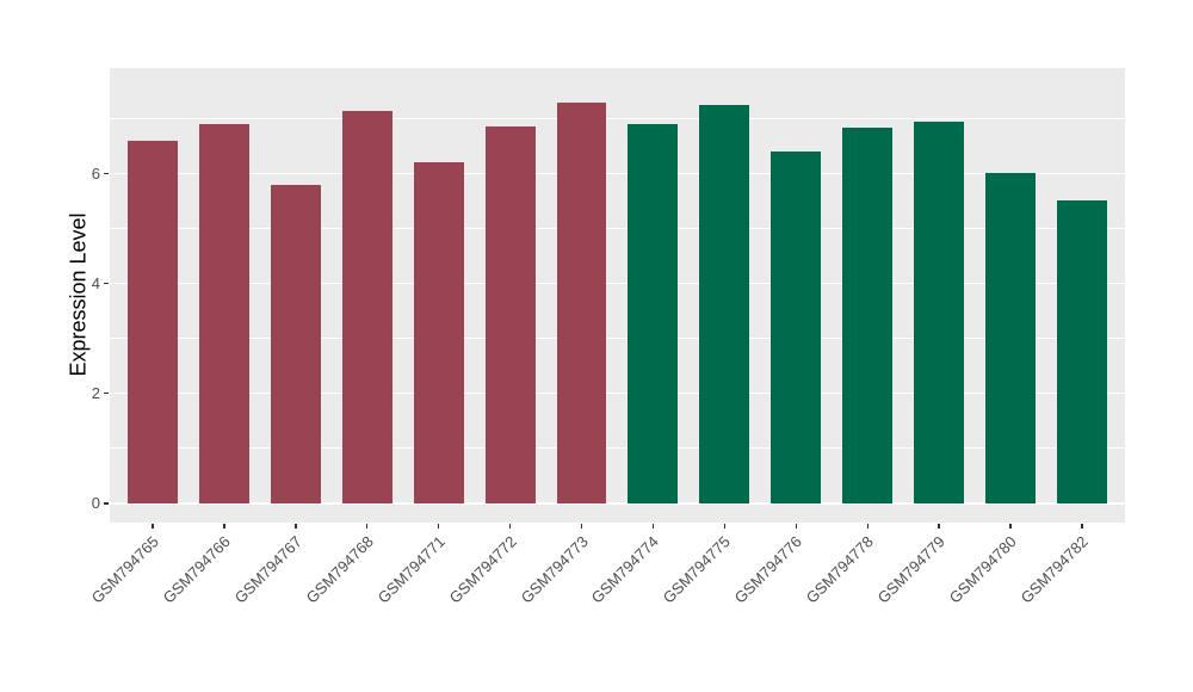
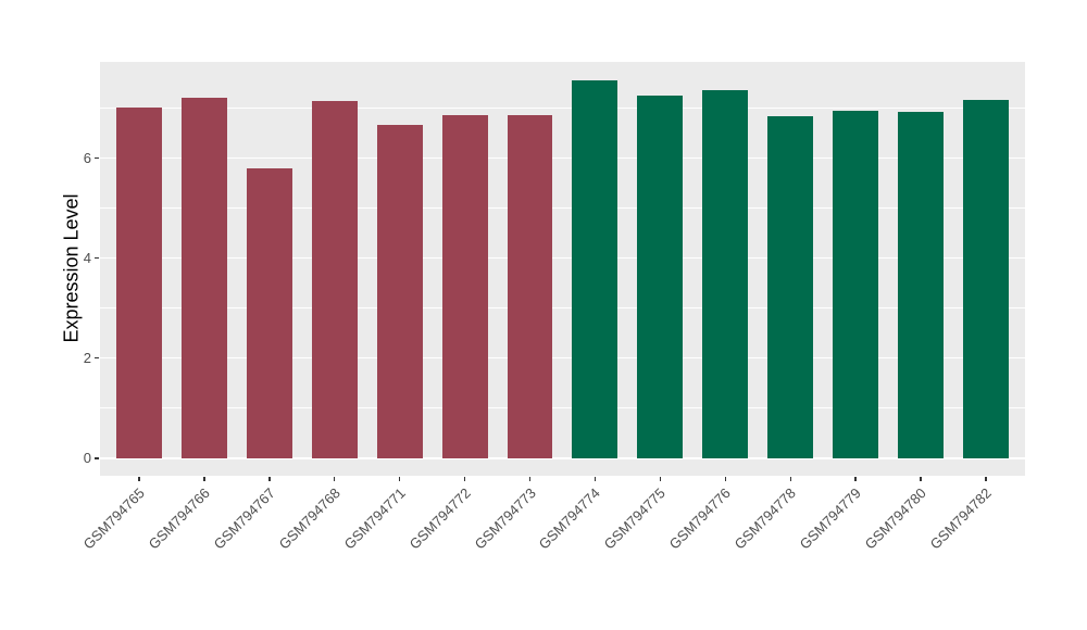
GSM794765: 6.6 -> 7.0
GSM794766: 6.9 -> 7.2
GSM794771: 6.2 -> 6.7
GSM794773: 7.3 -> 6.8
GSM794774: 6.9 -> 7.5
GSM794776: 6.4 -> 7.3
GSM794780: 6.0 -> 6.9
GSM794782: 5.5 -> 7.2
